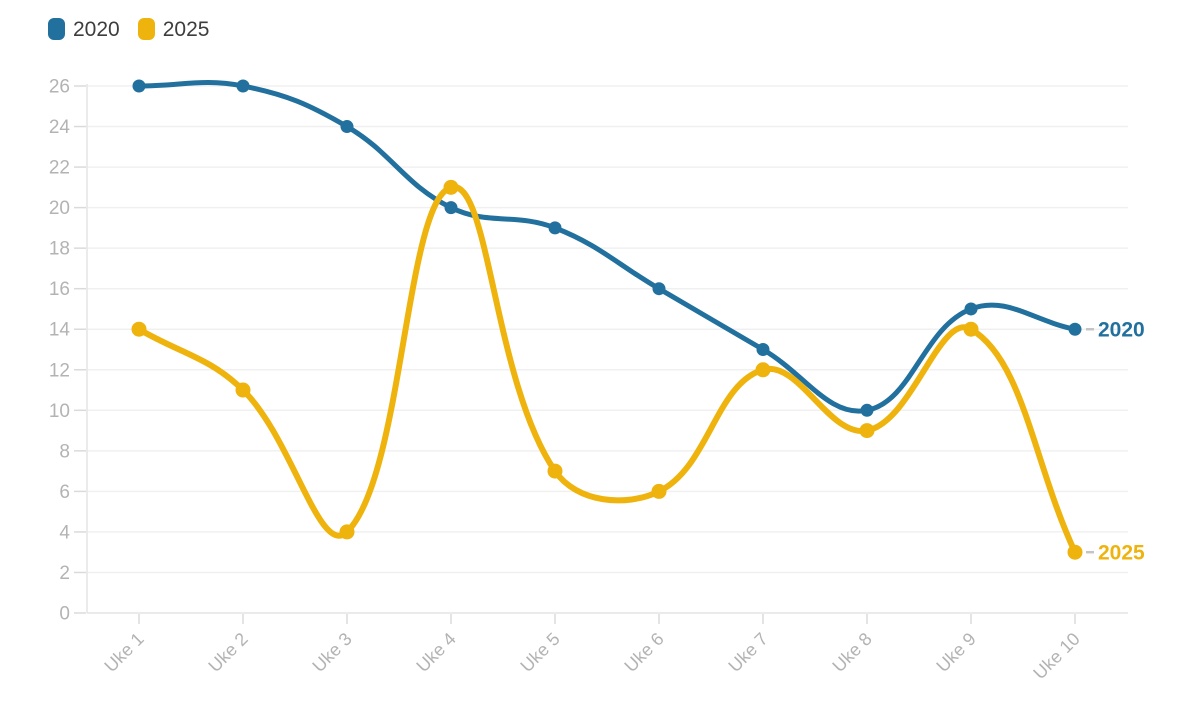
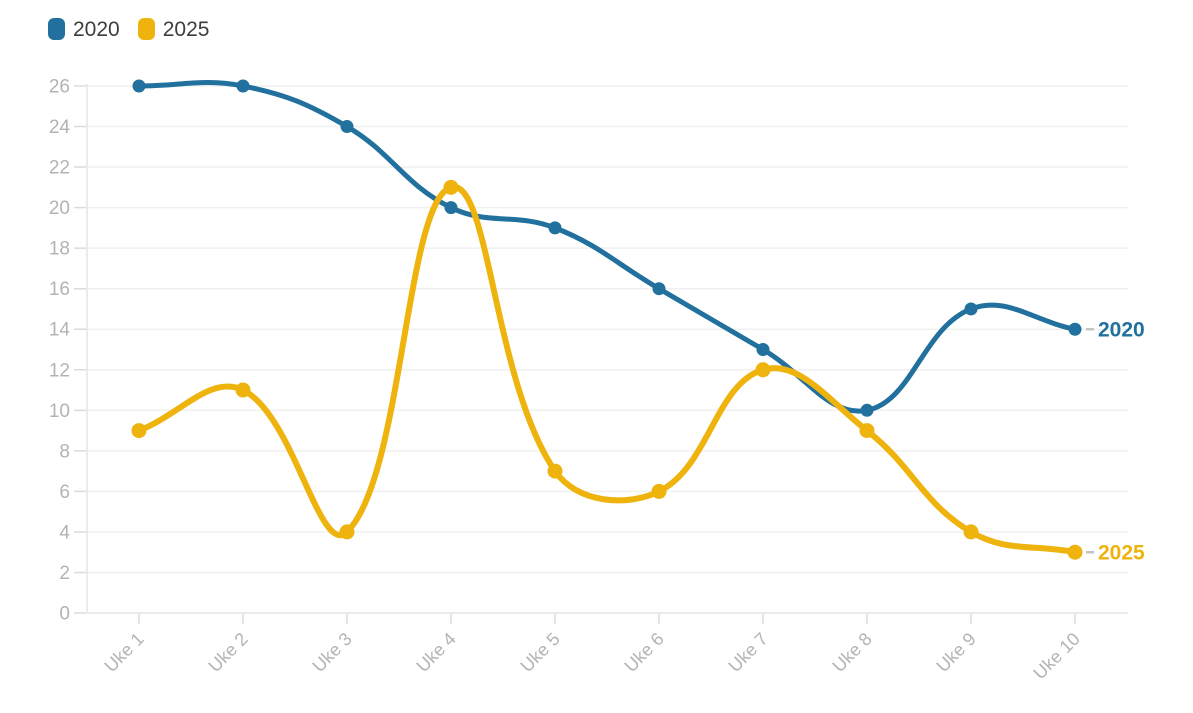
2025/Uke 1: 14 -> 9
2025/Uke 9: 14 -> 4
